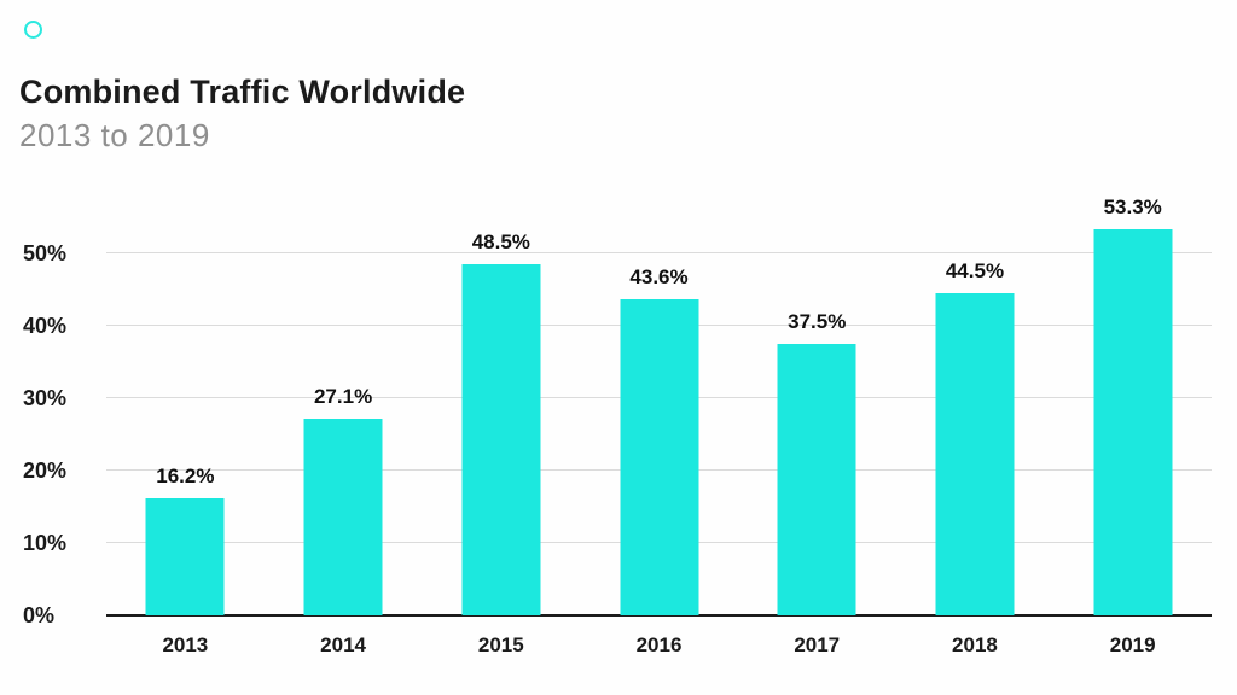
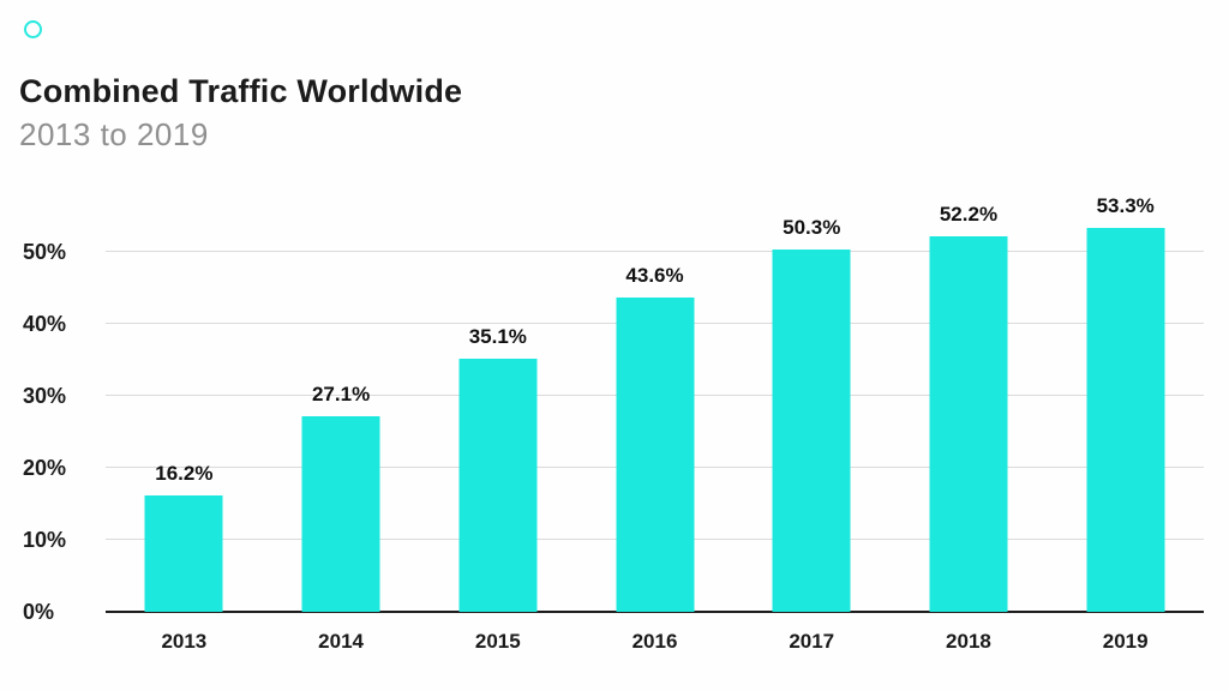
2015: 48.5% -> 35.1%
2017: 37.5% -> 50.3%
2018: 44.5% -> 52.2%
